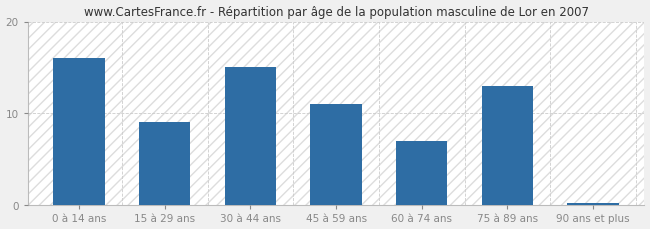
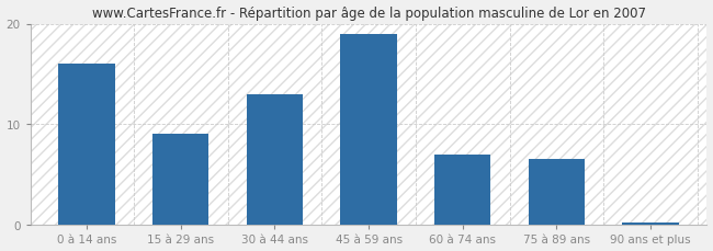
30 à 44 ans: 15.0 -> 13.0
45 à 59 ans: 11.0 -> 19.0
75 à 89 ans: 13.0 -> 6.5
